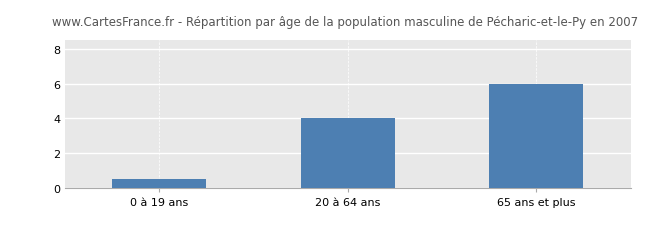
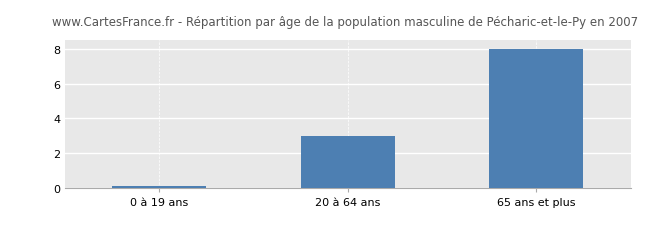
0 à 19 ans: 0.5 -> 0.1
20 à 64 ans: 4.0 -> 3.0
65 ans et plus: 6.0 -> 8.0
